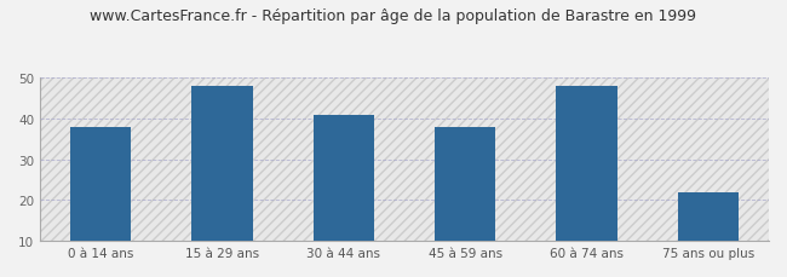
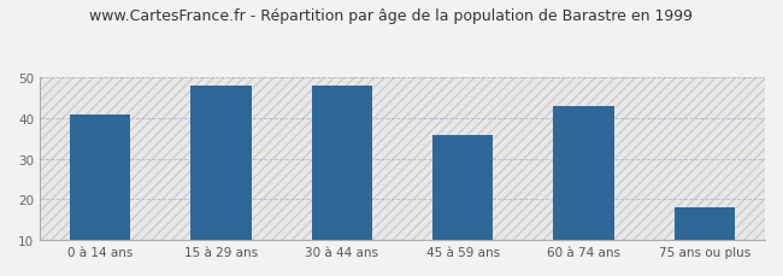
0 à 14 ans: 38 -> 41
30 à 44 ans: 41 -> 48
45 à 59 ans: 38 -> 36
60 à 74 ans: 48 -> 43
75 ans ou plus: 22 -> 18
